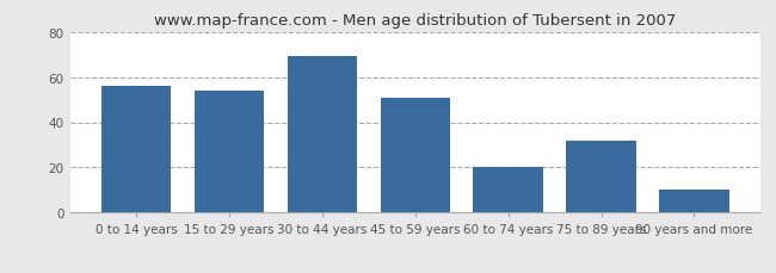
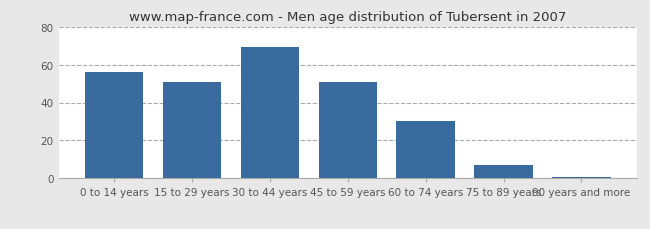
15 to 29 years: 54 -> 51
60 to 74 years: 20 -> 30
75 to 89 years: 32 -> 7
90 years and more: 10 -> 1
